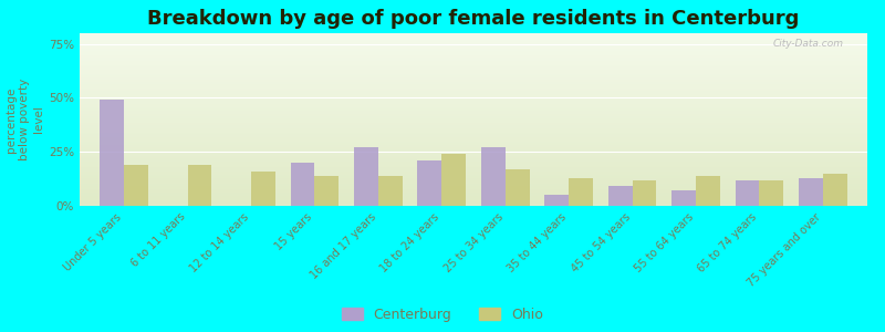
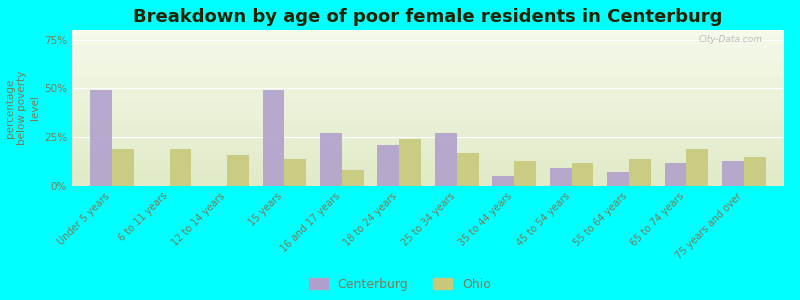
Centerburg/15 years: 20% -> 49%
Ohio/16 and 17 years: 14% -> 8%
Ohio/65 to 74 years: 12% -> 19%
